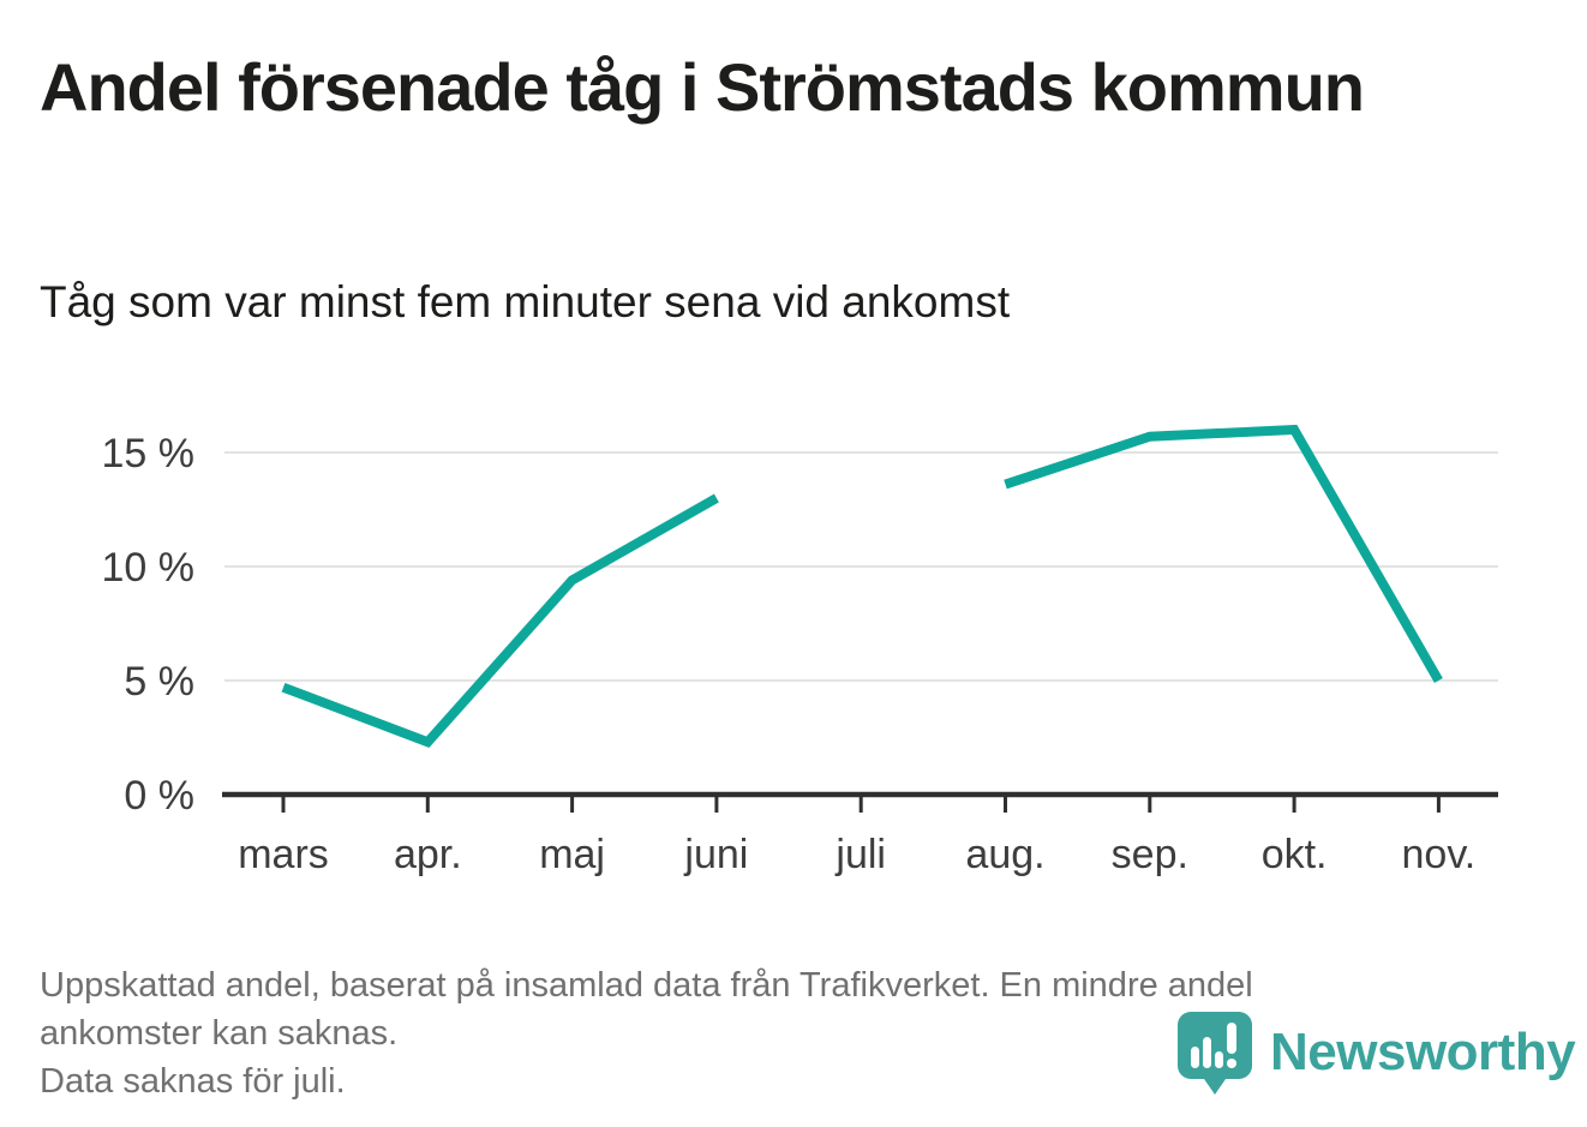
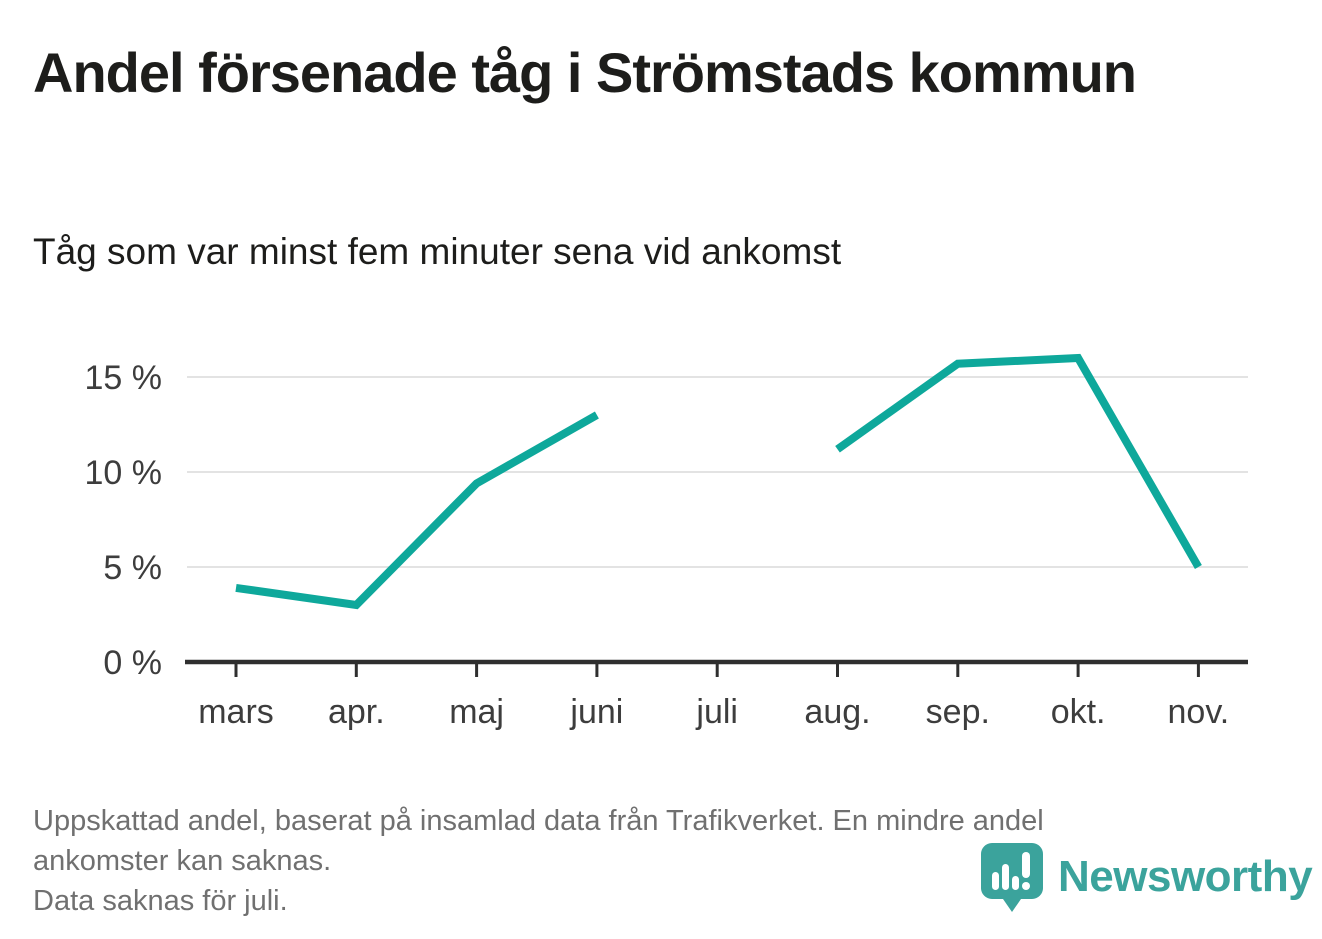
mars: 4.7% -> 3.9%
apr.: 2.3% -> 3.0%
aug.: 13.6% -> 11.2%
